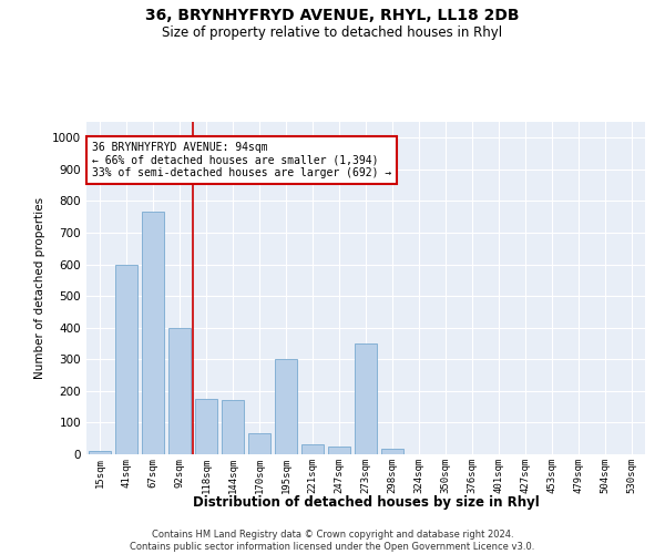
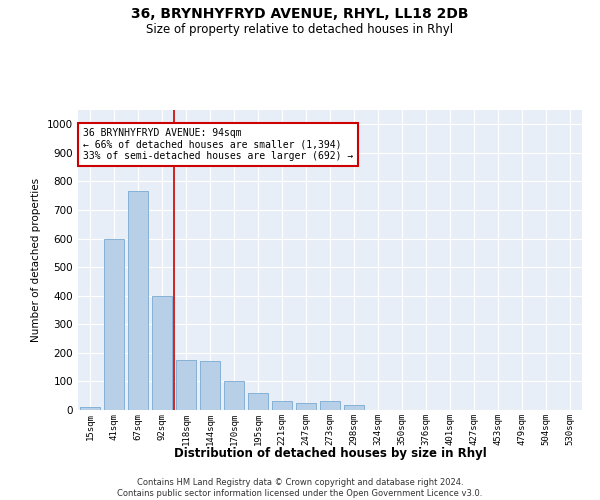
170sqm: 65 -> 100
195sqm: 300 -> 60
273sqm: 350 -> 30
